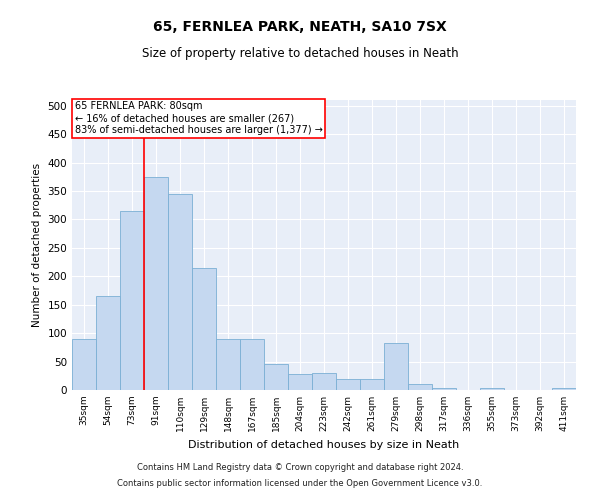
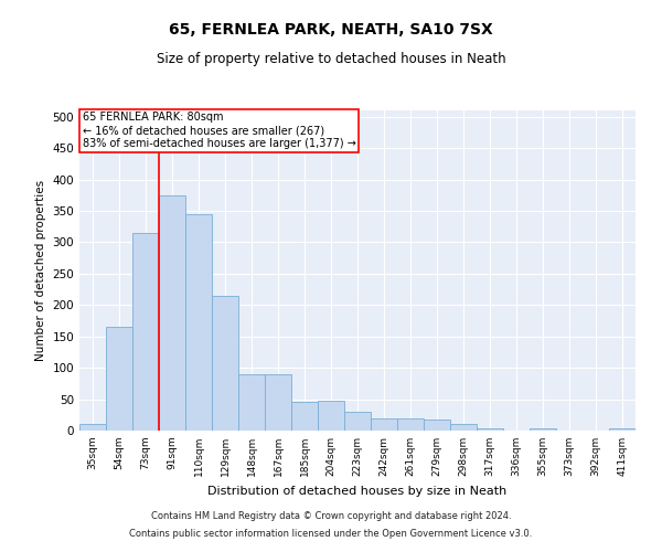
35sqm: 90 -> 10
204sqm: 28 -> 47
279sqm: 82 -> 18
